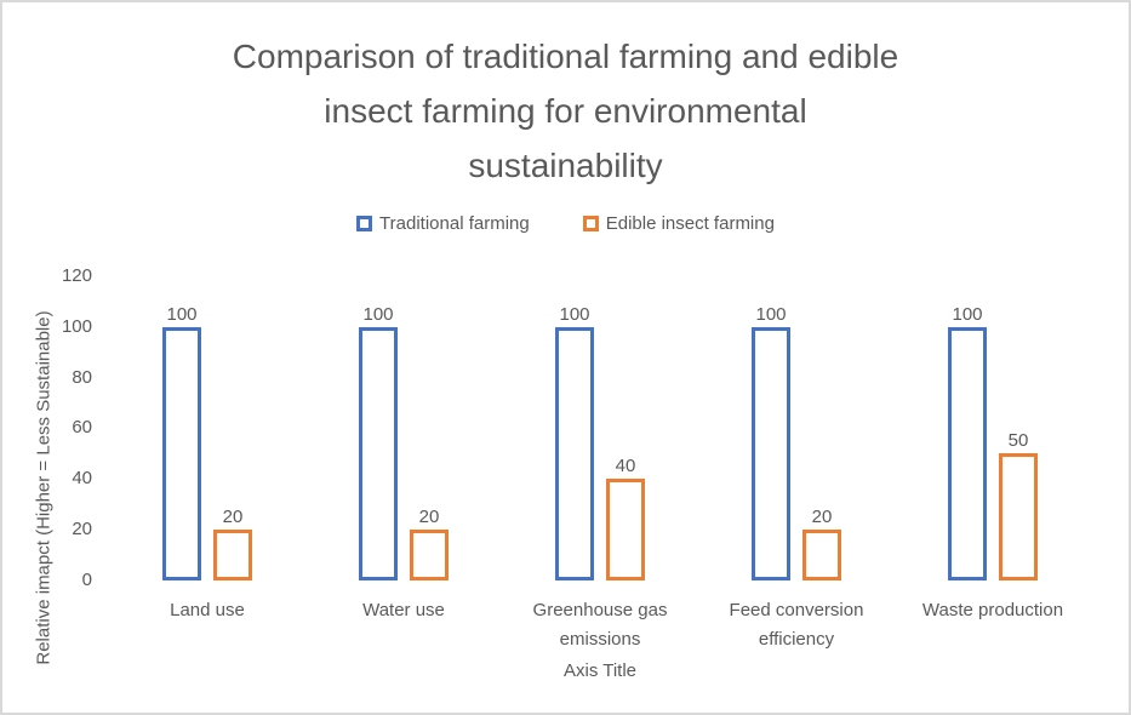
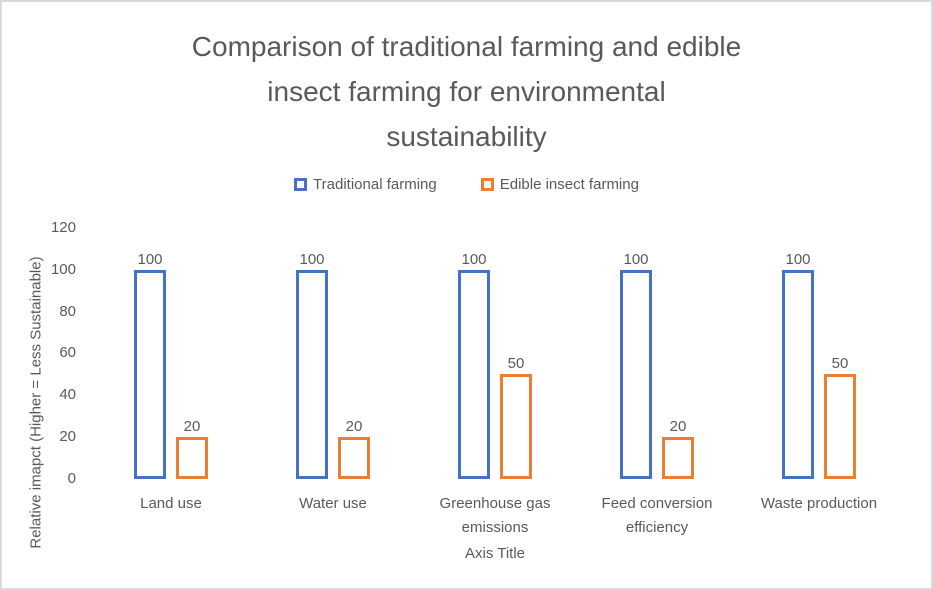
Edible insect farming/Greenhouse gas emissions: 40 -> 50
